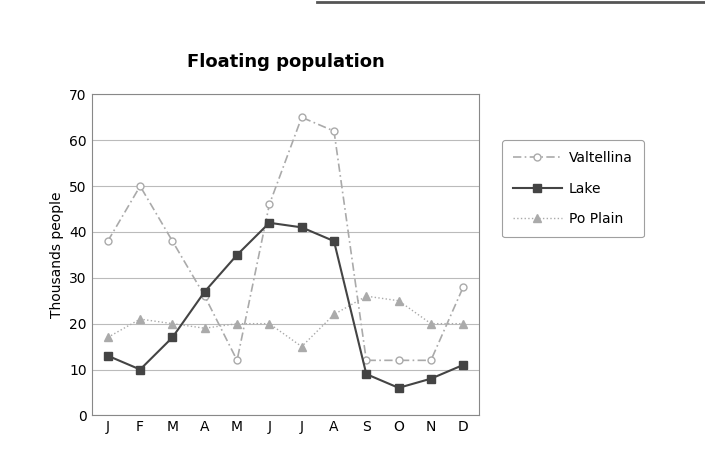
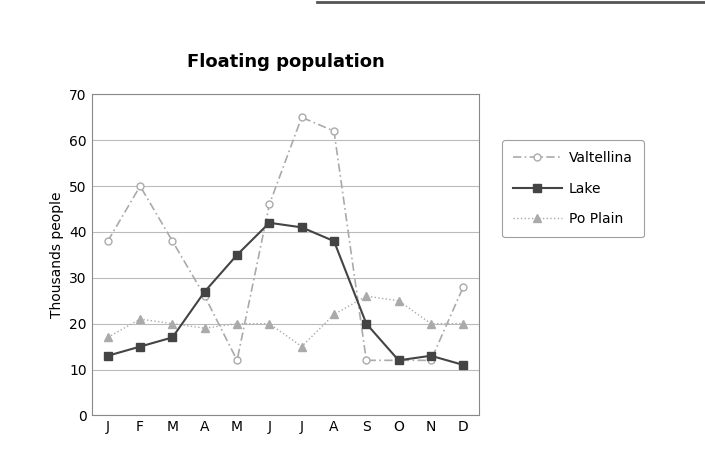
Lake/F: 10 -> 15
Lake/S: 9 -> 20
Lake/O: 6 -> 12
Lake/N: 8 -> 13
